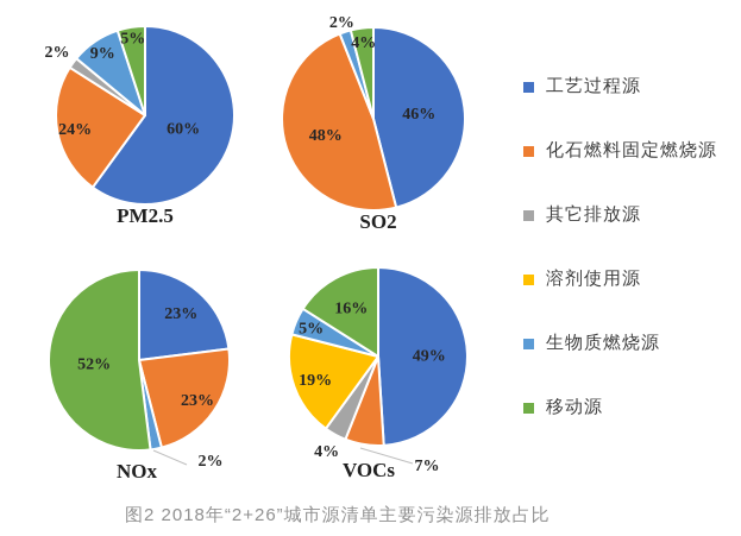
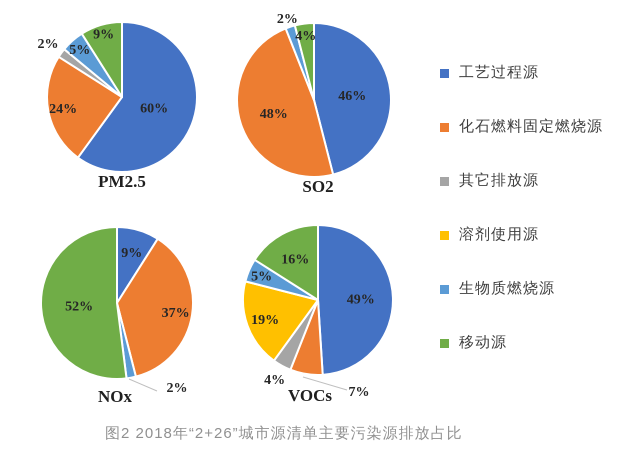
PM2.5/生物质燃烧源: 9% -> 5%
PM2.5/移动源: 5% -> 9%
NOx/工艺过程源: 23% -> 9%
NOx/化石燃料固定燃烧源: 23% -> 37%
